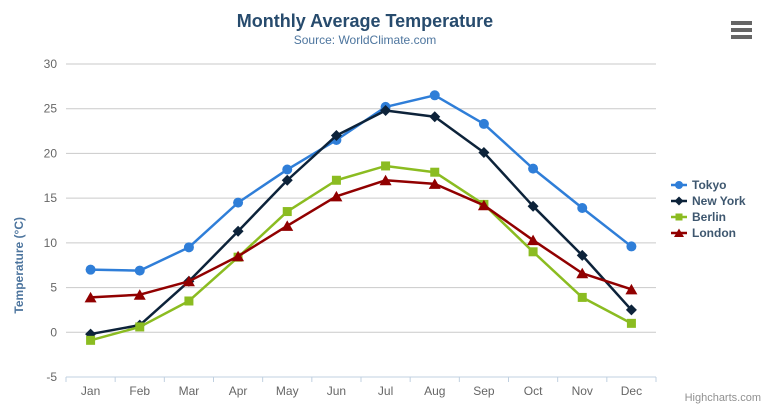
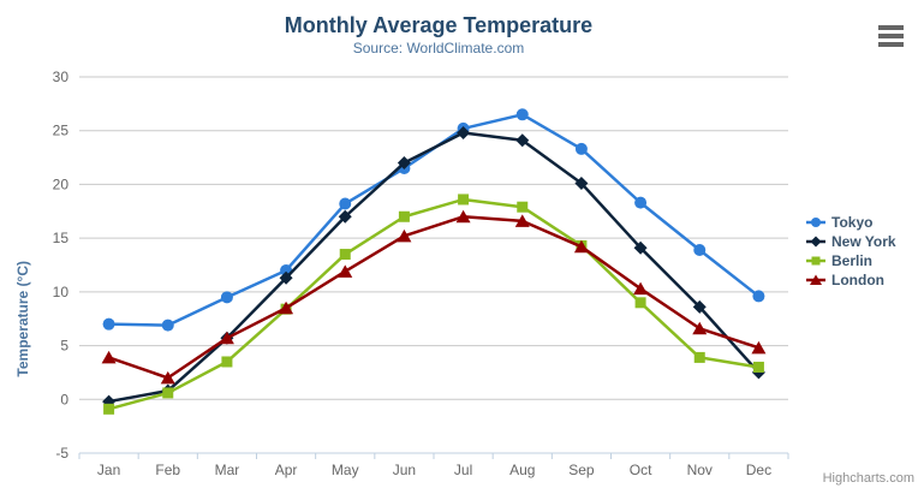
London/Feb: 4 -> 2
Tokyo/Apr: 14 -> 12
Berlin/Dec: 1 -> 3
